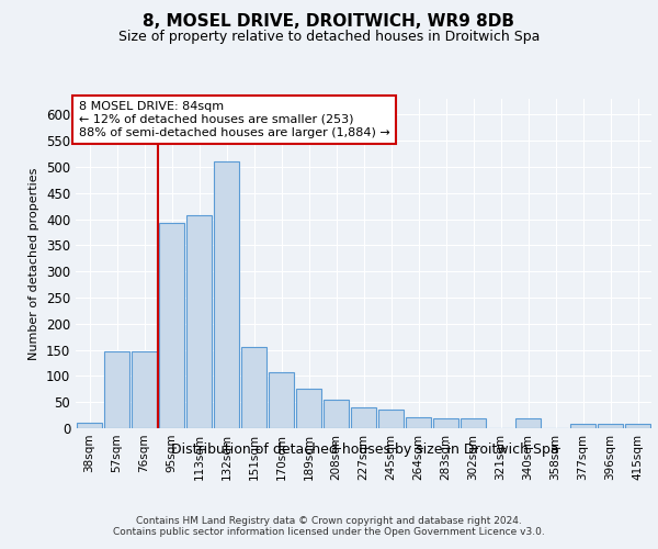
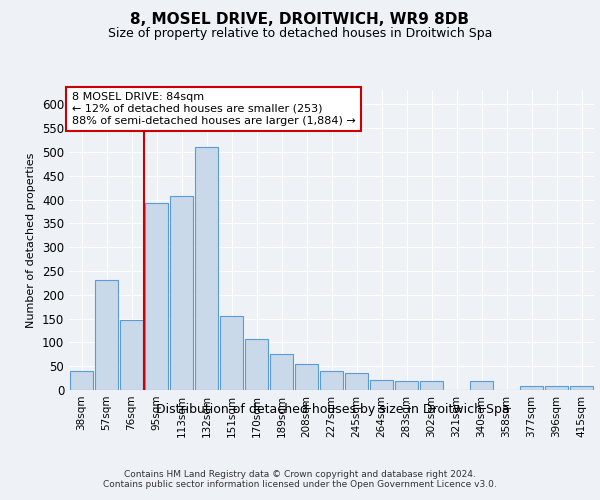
38sqm: 10 -> 40
57sqm: 148 -> 230
